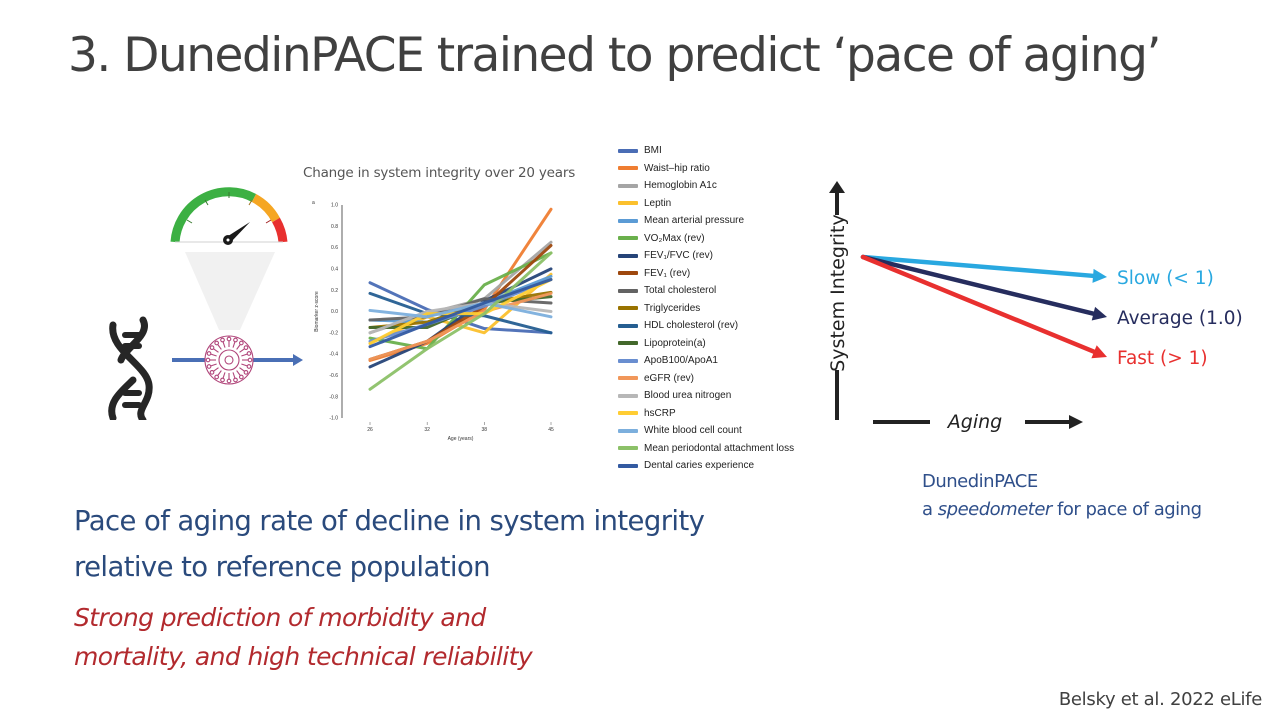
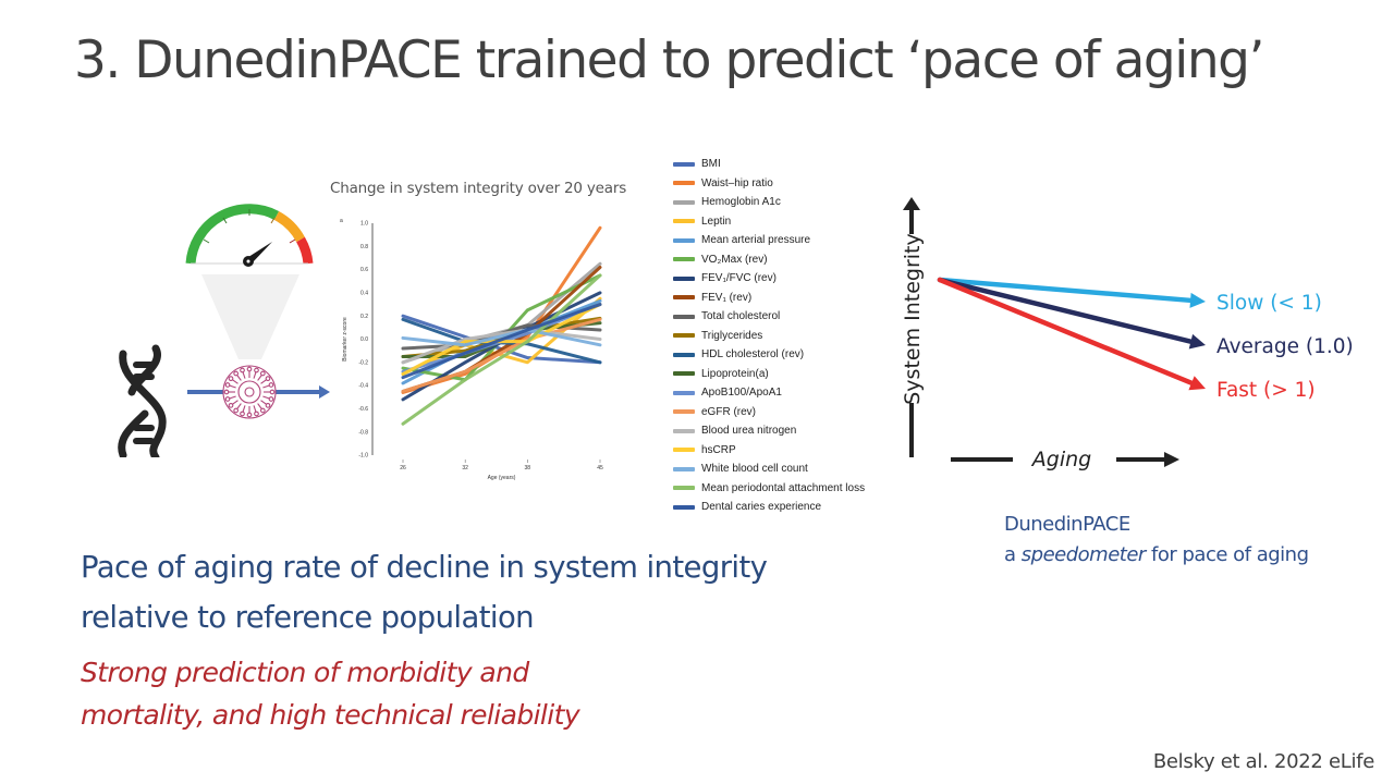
BMI/26: 0.27 -> 0.20
Mean arterial pressure/26: -0.08 -> -0.38
FEV₁/FVC (rev)/32: -0.28 -> -0.20
